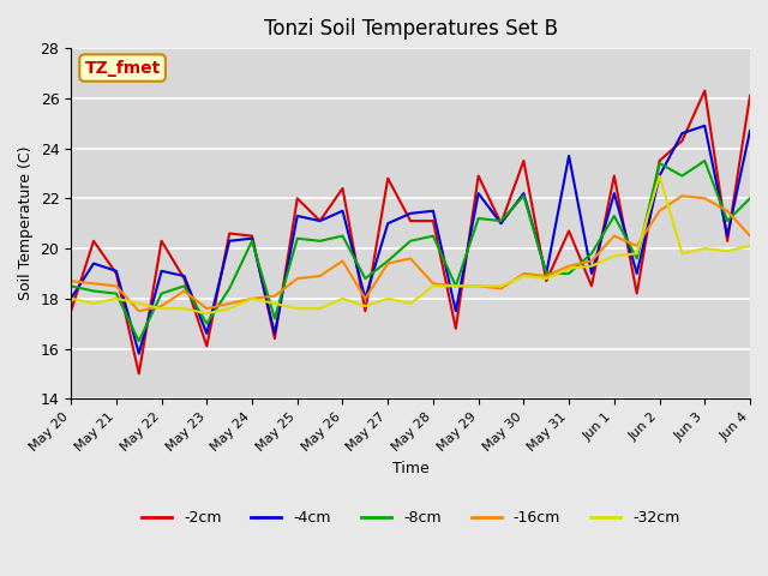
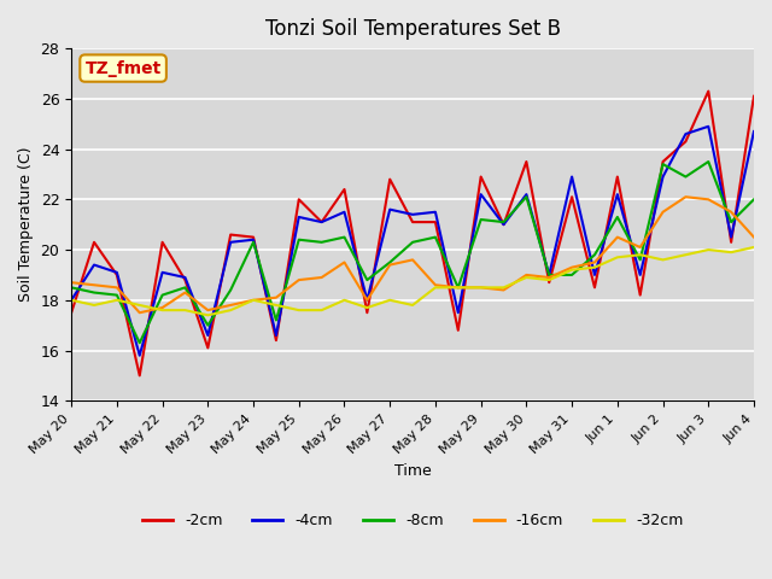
-4cm/May 27: 21.0 -> 21.6
-2cm/May 31: 20.7 -> 22.1
-4cm/May 31: 23.7 -> 22.9
-32cm/Jun 2: 22.9 -> 19.6
